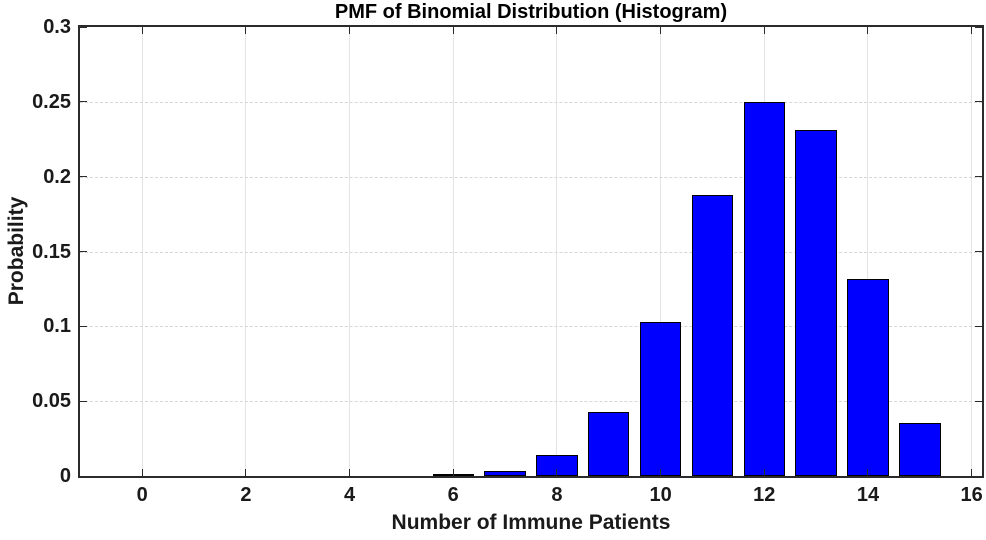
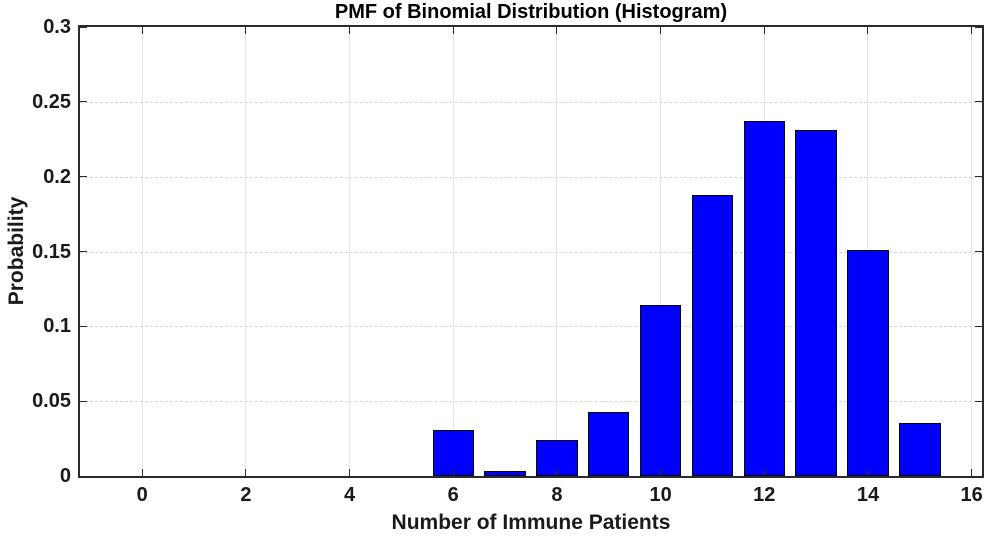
6: 0.001 -> 0.031
8: 0.014 -> 0.024
10: 0.103 -> 0.114
12: 0.250 -> 0.237
14: 0.132 -> 0.151
